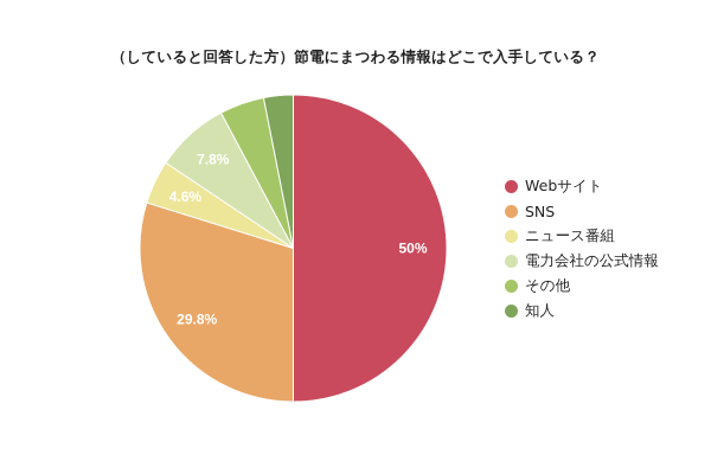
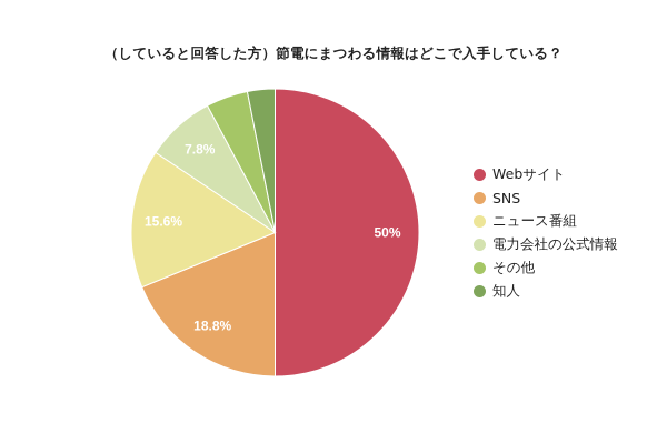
SNS: 29.8% -> 18.8%
ニュース番組: 4.6% -> 15.6%
